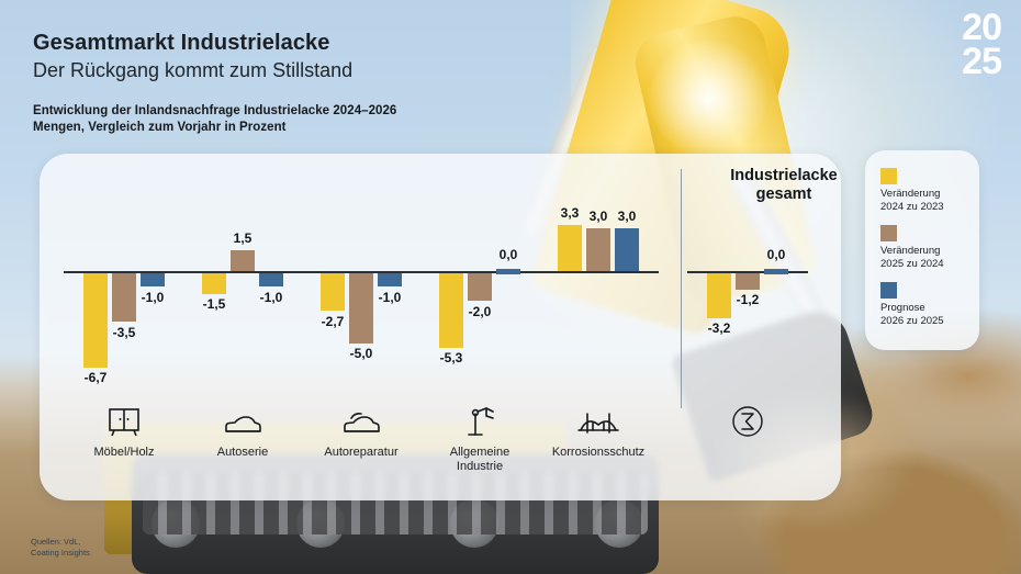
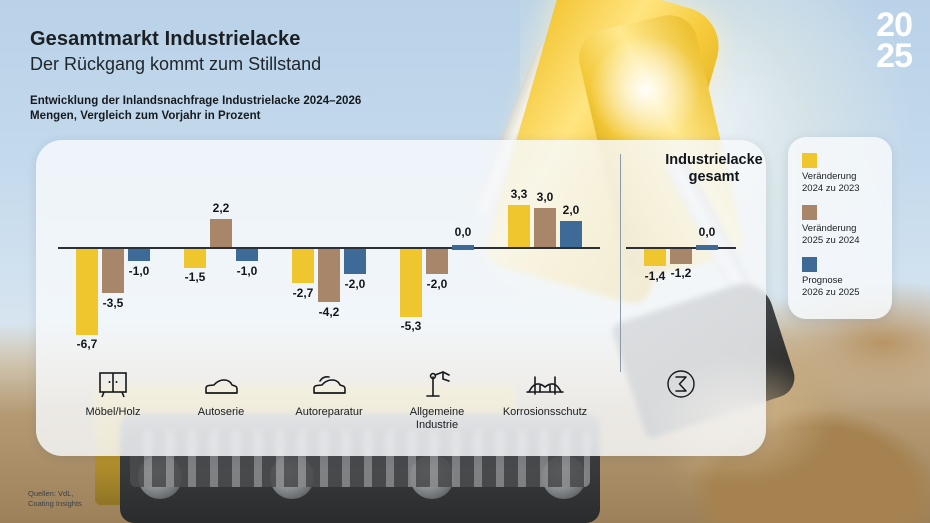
Veränderung 2025 zu 2024/Autoserie: 1,5 -> 2,2
Veränderung 2025 zu 2024/Autoreparatur: -5,0 -> -4,2
Prognose 2026 zu 2025/Autoreparatur: -1,0 -> -2,0
Prognose 2026 zu 2025/Korrosionsschutz: 3,0 -> 2,0
Veränderung 2024 zu 2023/Industrielacke gesamt: -3,2 -> -1,4
